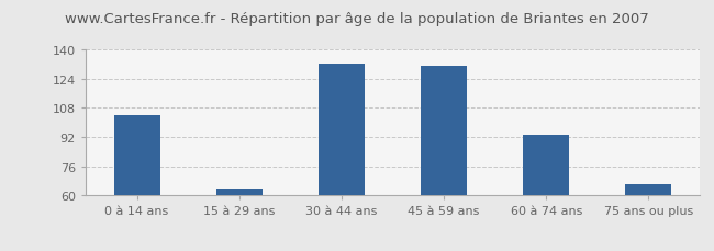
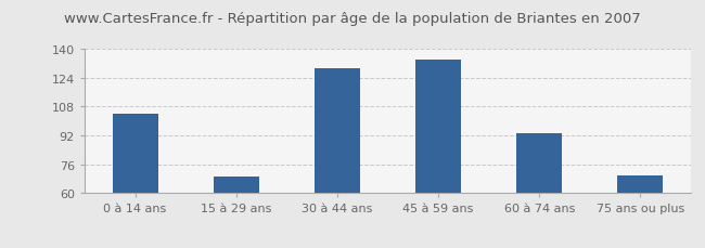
15 à 29 ans: 64 -> 69
30 à 44 ans: 132 -> 129
45 à 59 ans: 131 -> 134
75 ans ou plus: 66 -> 70
